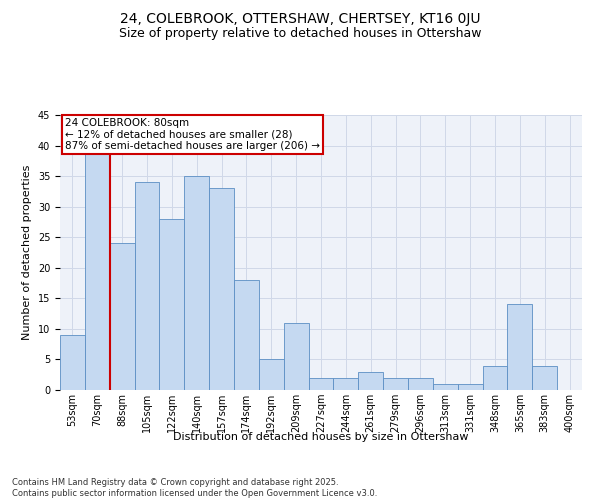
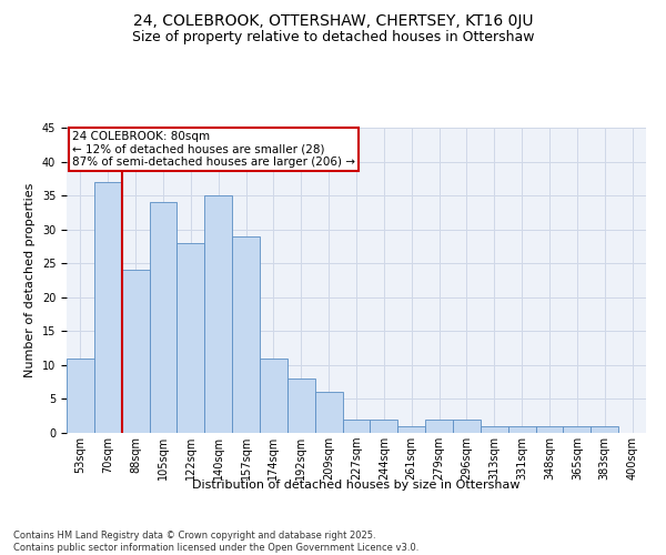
53sqm: 9 -> 11
70sqm: 39 -> 37
157sqm: 33 -> 29
174sqm: 18 -> 11
192sqm: 5 -> 8
209sqm: 11 -> 6
261sqm: 3 -> 1
348sqm: 4 -> 1
365sqm: 14 -> 1
383sqm: 4 -> 1
